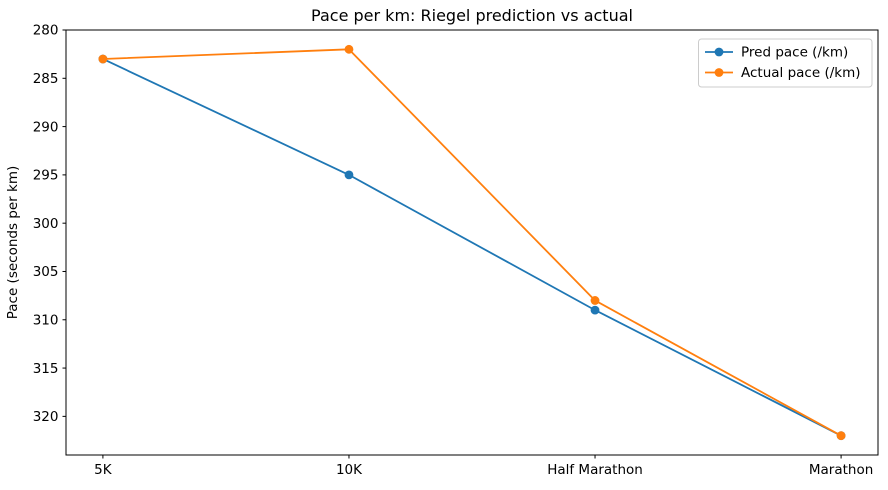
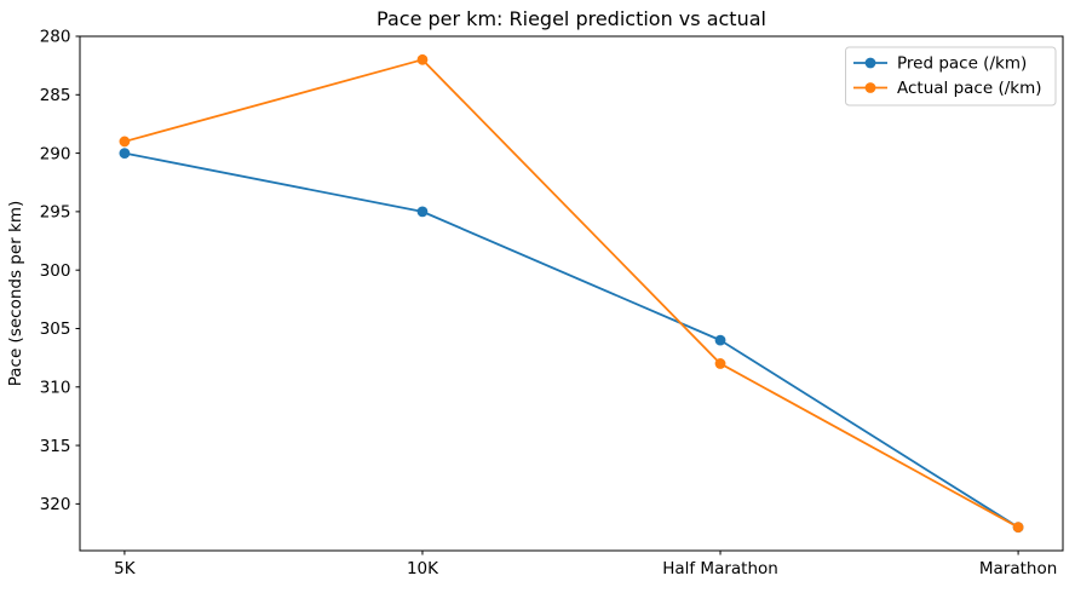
Pred pace (/km)/5K: 283 -> 290
Actual pace (/km)/5K: 283 -> 289
Pred pace (/km)/Half Marathon: 309 -> 306
